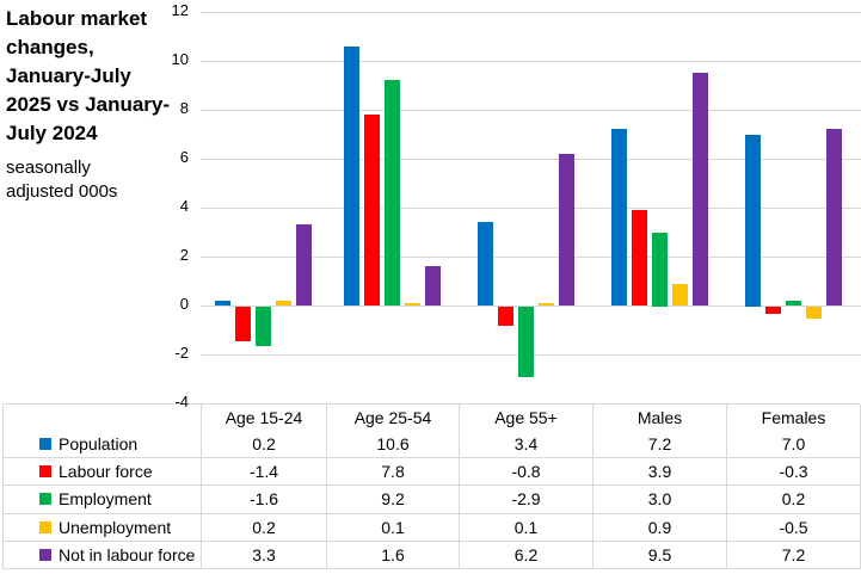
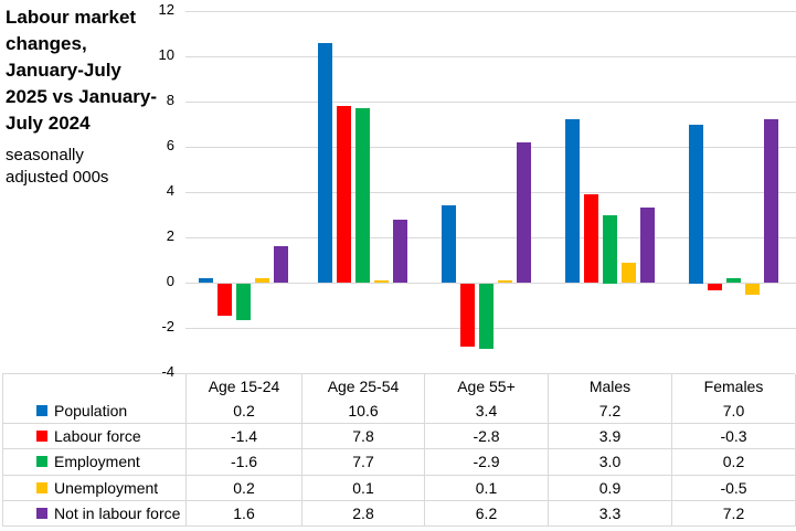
Not in labour force/Age 15-24: 3.3 -> 1.6
Employment/Age 25-54: 9.2 -> 7.7
Not in labour force/Age 25-54: 1.6 -> 2.8
Labour force/Age 55+: -0.8 -> -2.8
Not in labour force/Males: 9.5 -> 3.3
